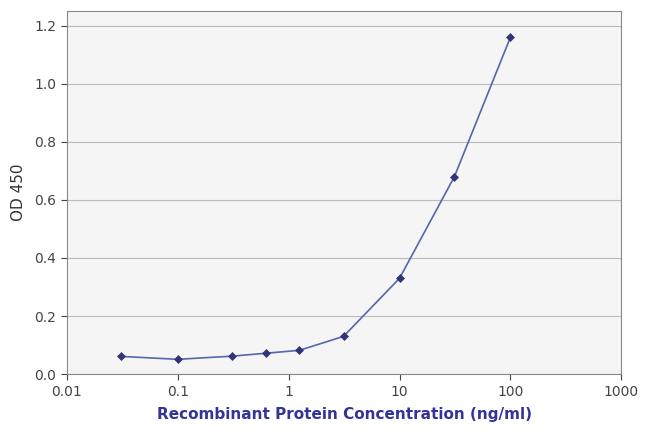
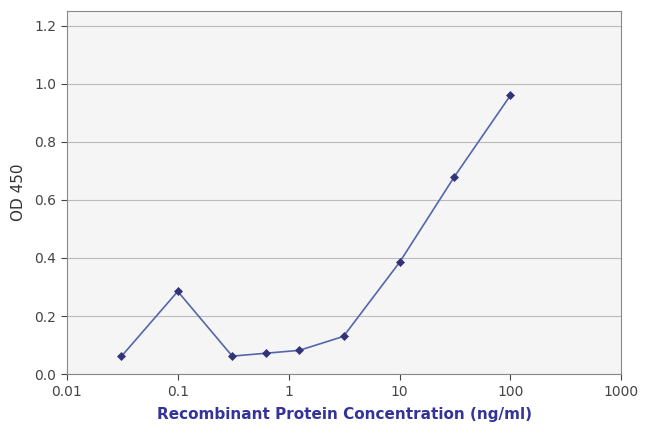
0.1: 0.051 -> 0.285
10: 0.330 -> 0.385
100: 1.160 -> 0.960
